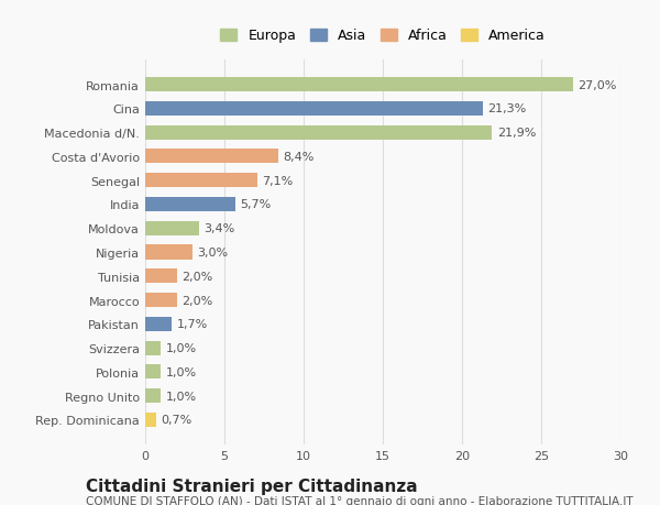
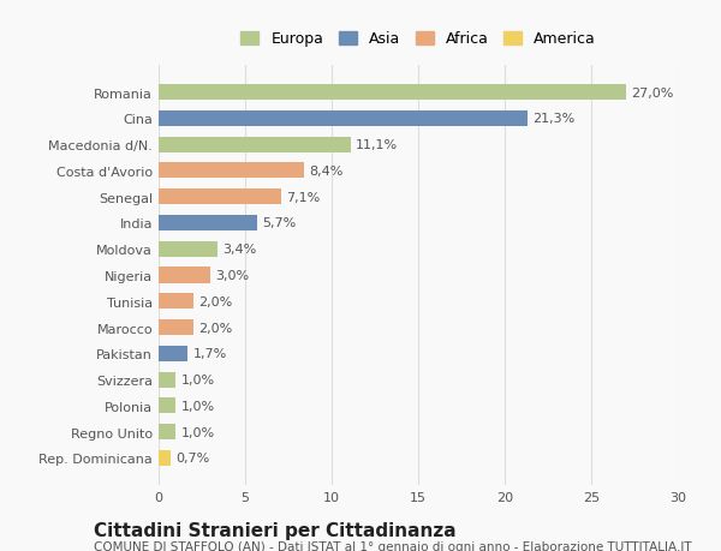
Macedonia d/N.: 21,9% -> 11,1%
